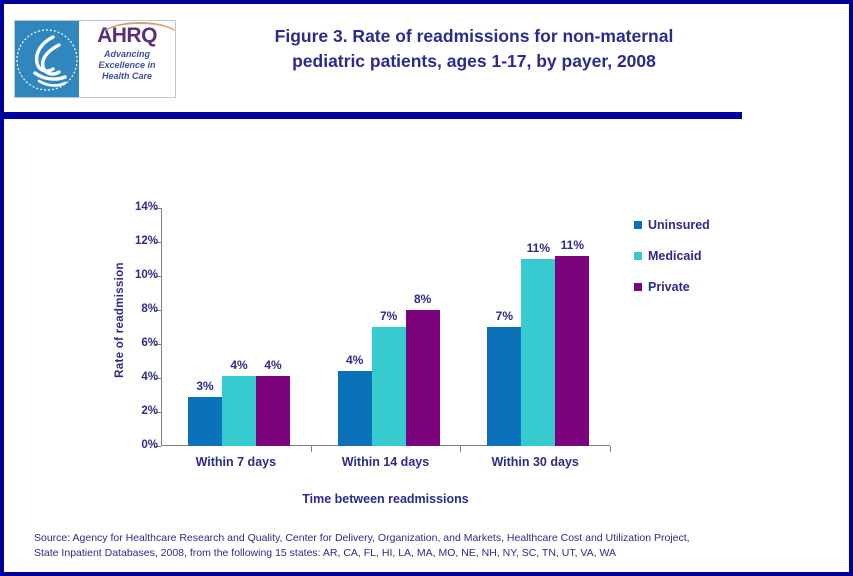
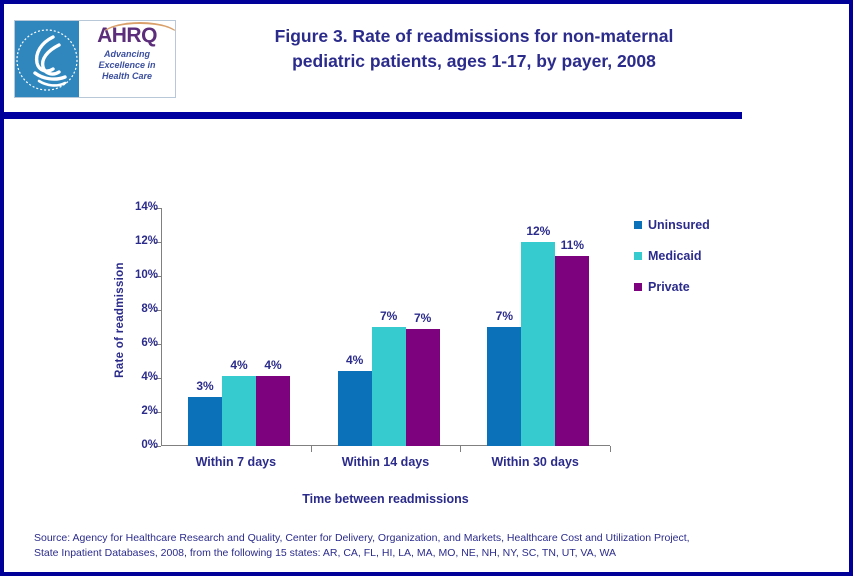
Private/Within 14 days: 8% -> 7%
Medicaid/Within 30 days: 11% -> 12%
